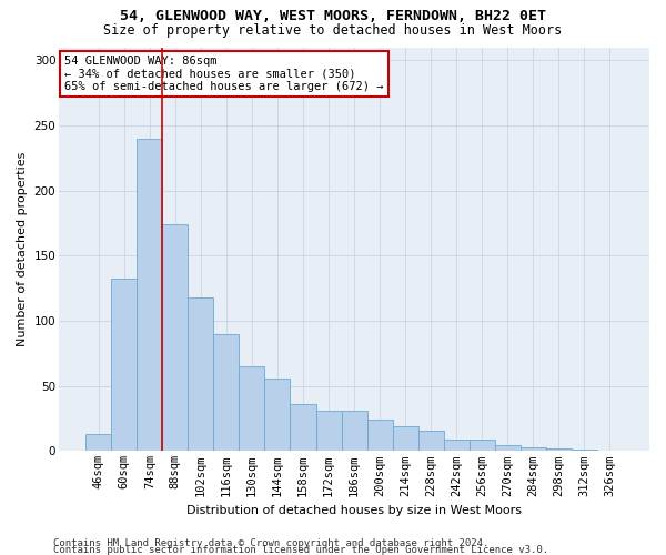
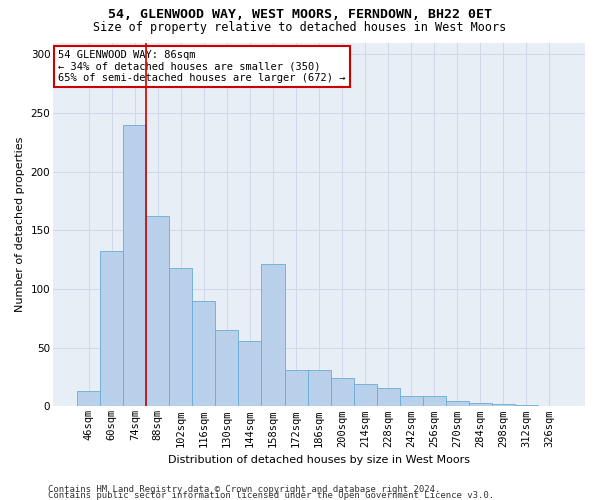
88sqm: 174 -> 162
158sqm: 36 -> 121
